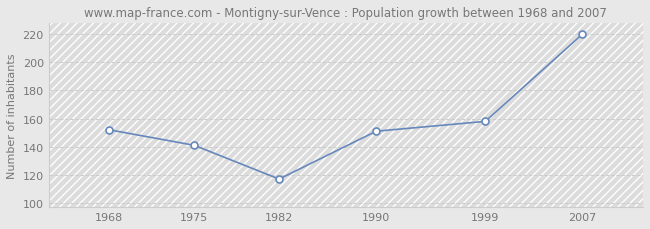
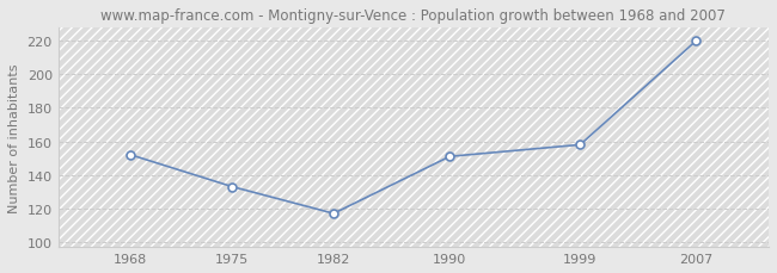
1975: 141 -> 133
